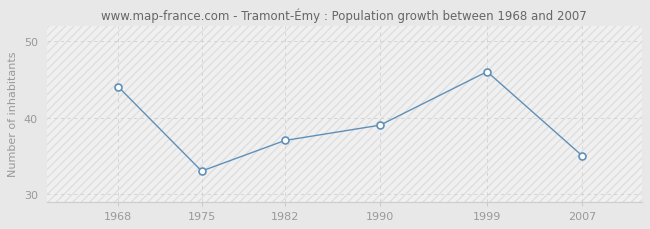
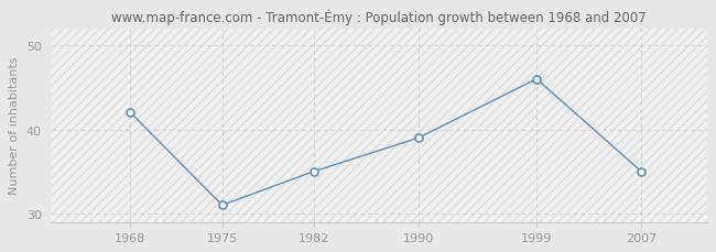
1968: 44 -> 42
1975: 33 -> 31
1982: 37 -> 35
